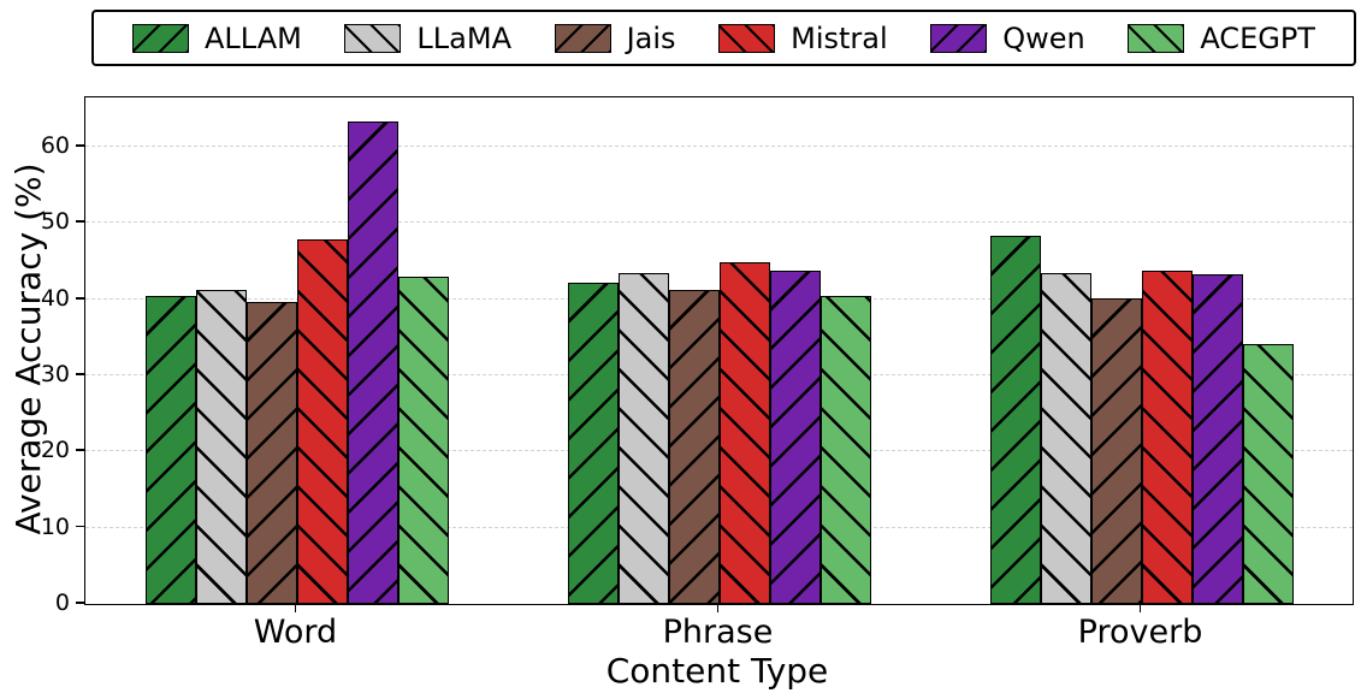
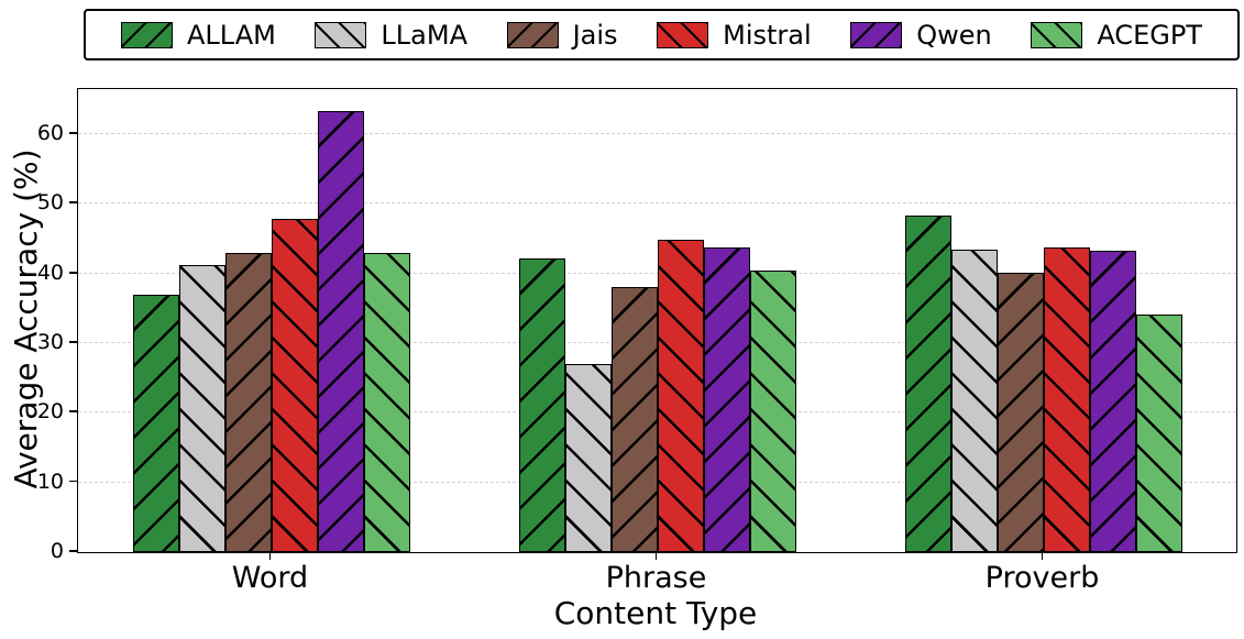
ALLAM/Word: 40 -> 37
Jais/Word: 40 -> 43
LLaMA/Phrase: 44 -> 27
Jais/Phrase: 41 -> 38
